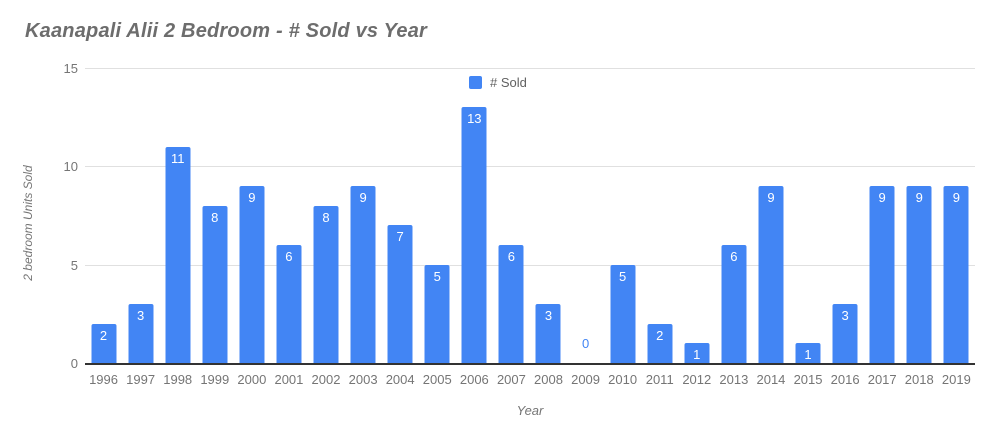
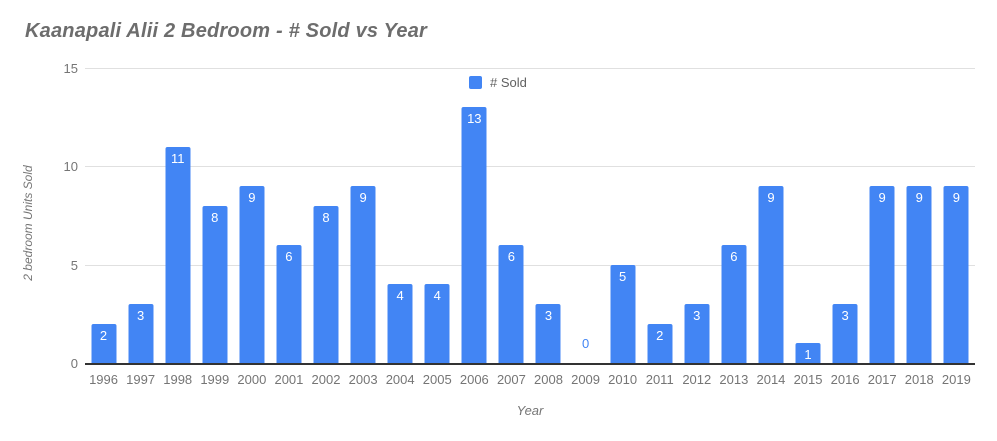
2004: 7 -> 4
2005: 5 -> 4
2012: 1 -> 3
